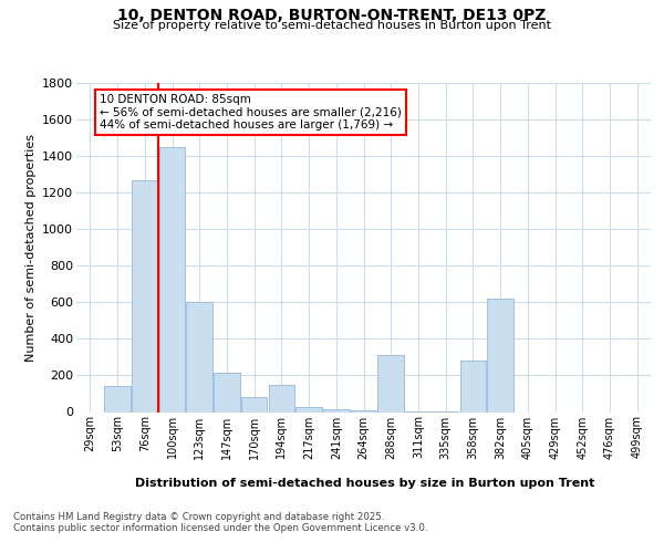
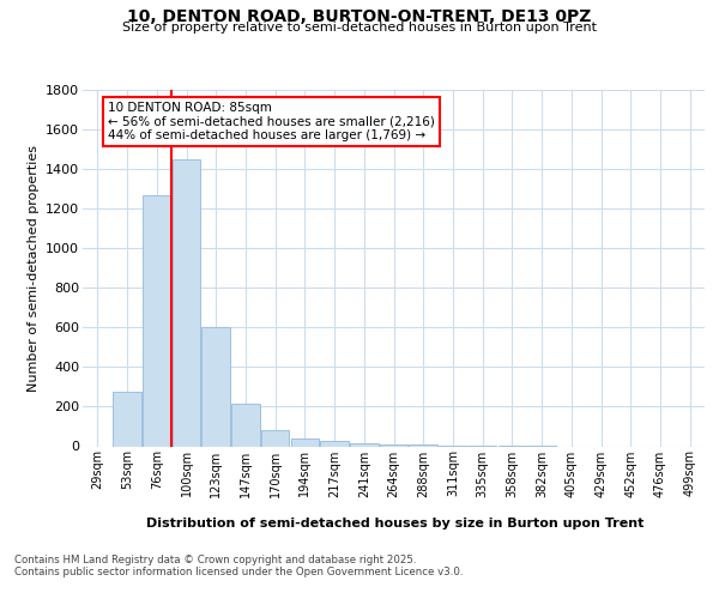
53sqm: 140 -> 280
194sqm: 150 -> 40
288sqm: 310 -> 10
358sqm: 280 -> 0
382sqm: 620 -> 0
